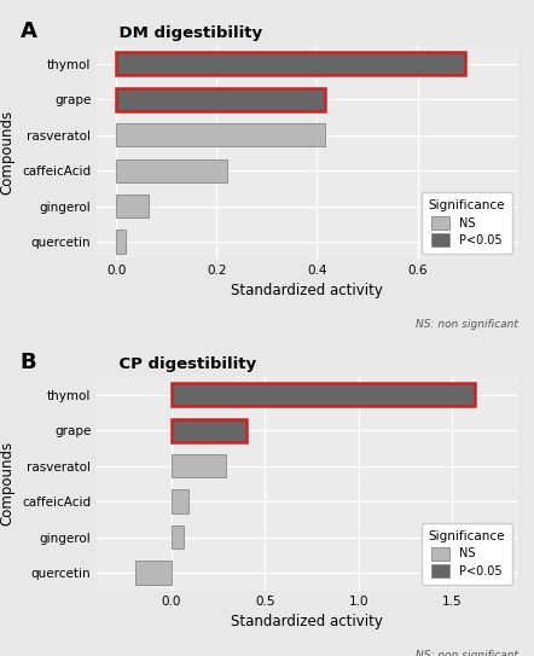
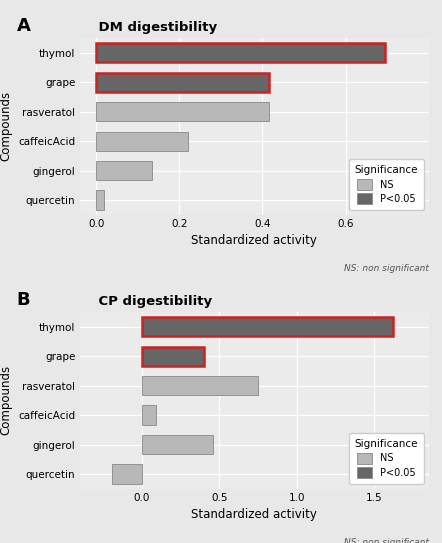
DM digestibility/gingerol: 0.065 -> 0.135
CP digestibility/rasveratol: 0.29 -> 0.75
CP digestibility/gingerol: 0.07 -> 0.46
